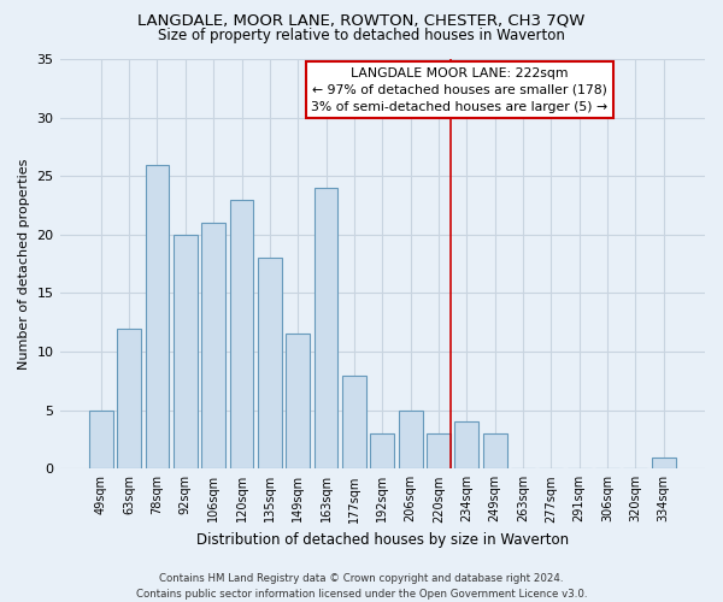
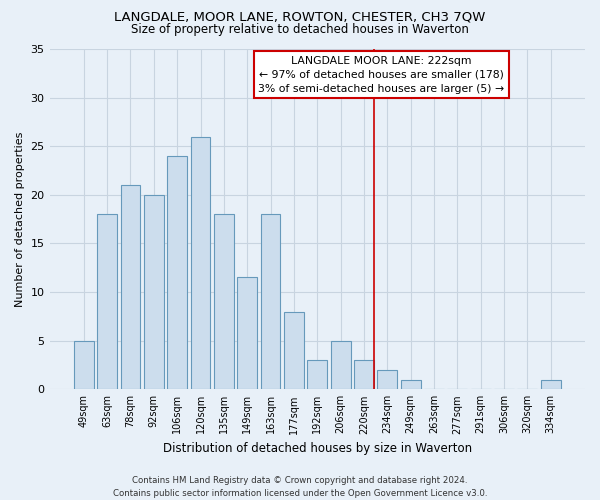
63sqm: 12.0 -> 18.0
78sqm: 26.0 -> 21.0
106sqm: 21.0 -> 24.0
120sqm: 23.0 -> 26.0
163sqm: 24.0 -> 18.0
234sqm: 4.0 -> 2.0
249sqm: 3.0 -> 1.0
